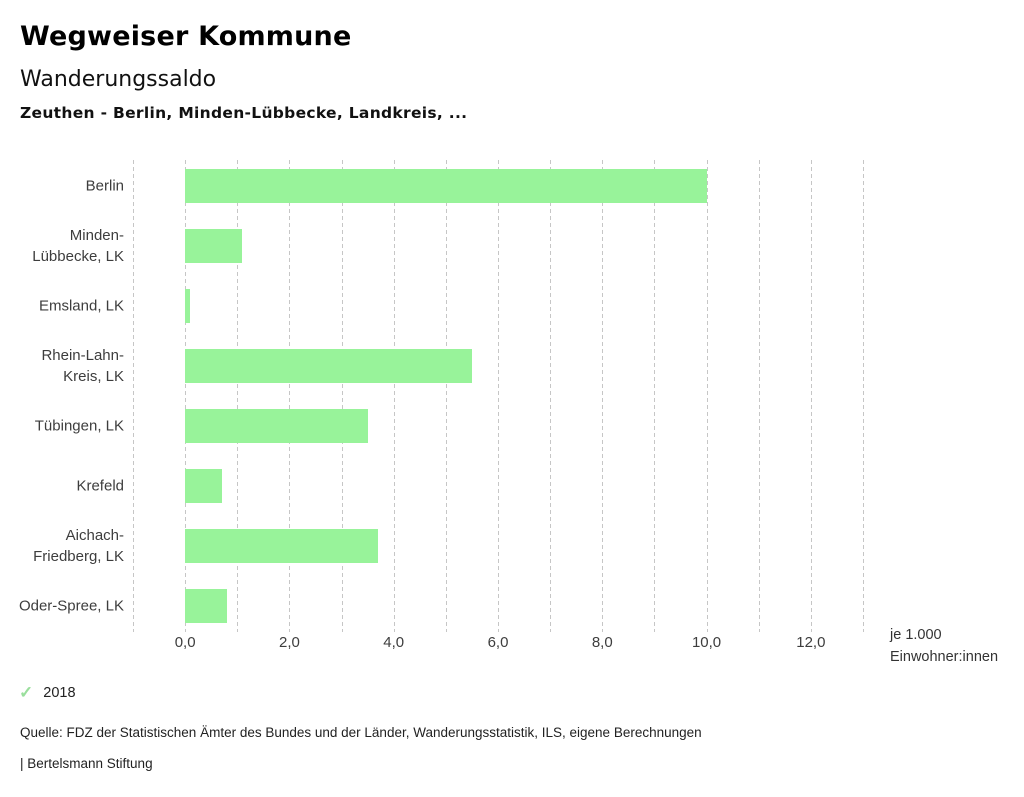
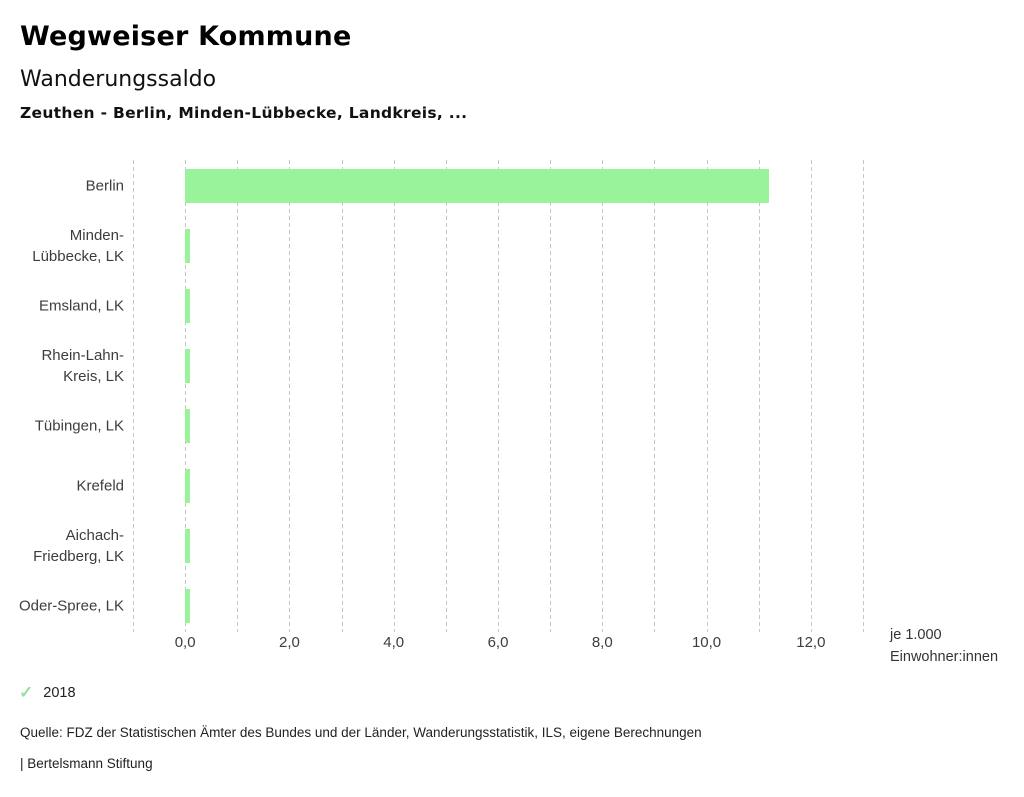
Berlin: 10,0 -> 11,2
Minden- Lübbecke, LK: 1,1 -> 0,1
Rhein-Lahn- Kreis, LK: 5,5 -> 0,1
Tübingen, LK: 3,5 -> 0,1
Krefeld: 0,7 -> 0,1
Aichach- Friedberg, LK: 3,7 -> 0,1
Oder-Spree, LK: 0,8 -> 0,1
